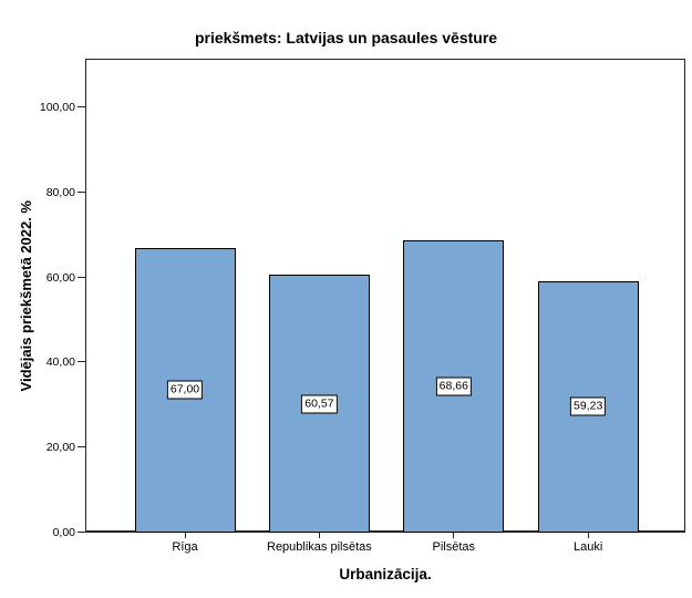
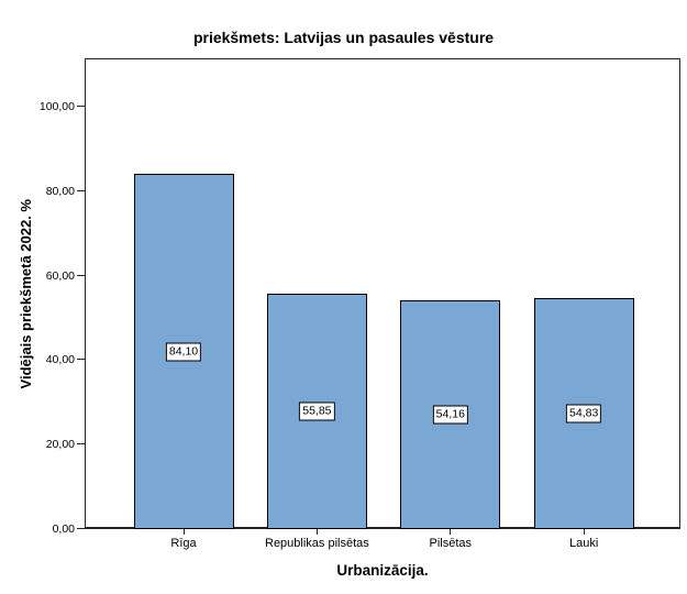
Rīga: 67,00 -> 84,10
Republikas pilsētas: 60,57 -> 55,85
Pilsētas: 68,66 -> 54,16
Lauki: 59,23 -> 54,83
